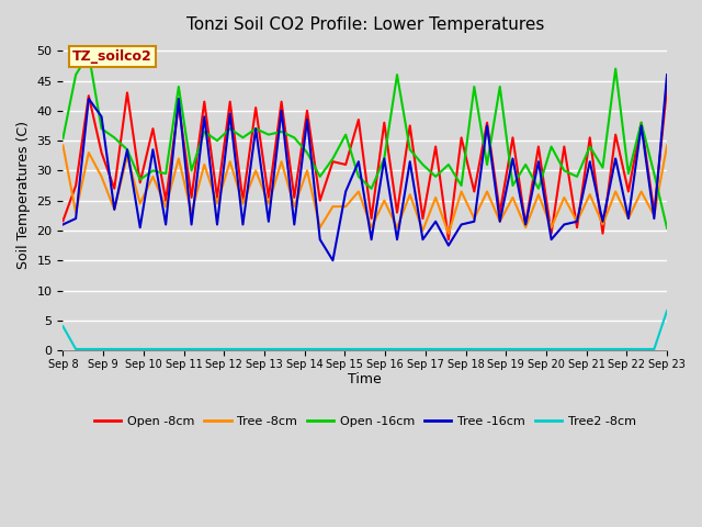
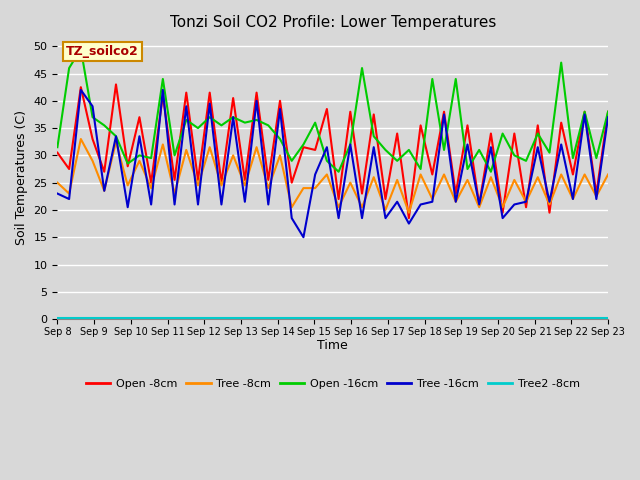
Open -8cm/Sep 8: 21.6 -> 30.5
Tree -8cm/Sep 8: 34.2 -> 25.0
Open -16cm/Sep 8: 35.4 -> 31.5
Tree -16cm/Sep 8: 21.0 -> 23.0
Tree2 -8cm/Sep 8: 4.0 -> 0.2
Open -8cm/Sep 23: 43.8 -> 38.0
Tree -8cm/Sep 23: 34.2 -> 26.5
Open -16cm/Sep 23: 20.4 -> 38.0
Tree -16cm/Sep 23: 46.0 -> 37.0
Tree2 -8cm/Sep 23: 6.6 -> 0.2
